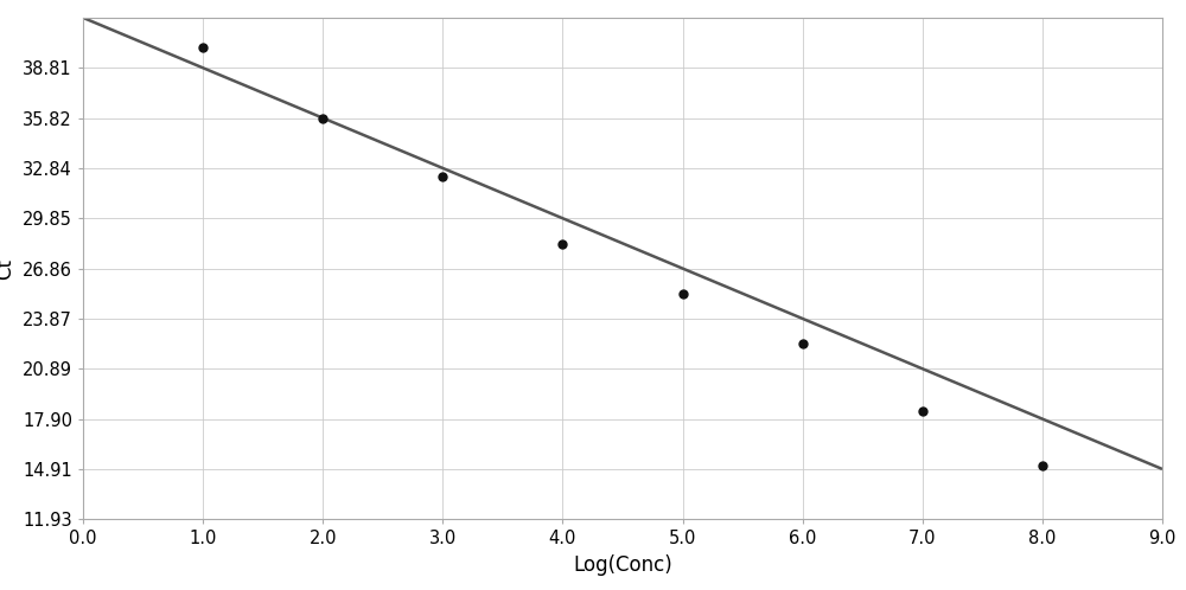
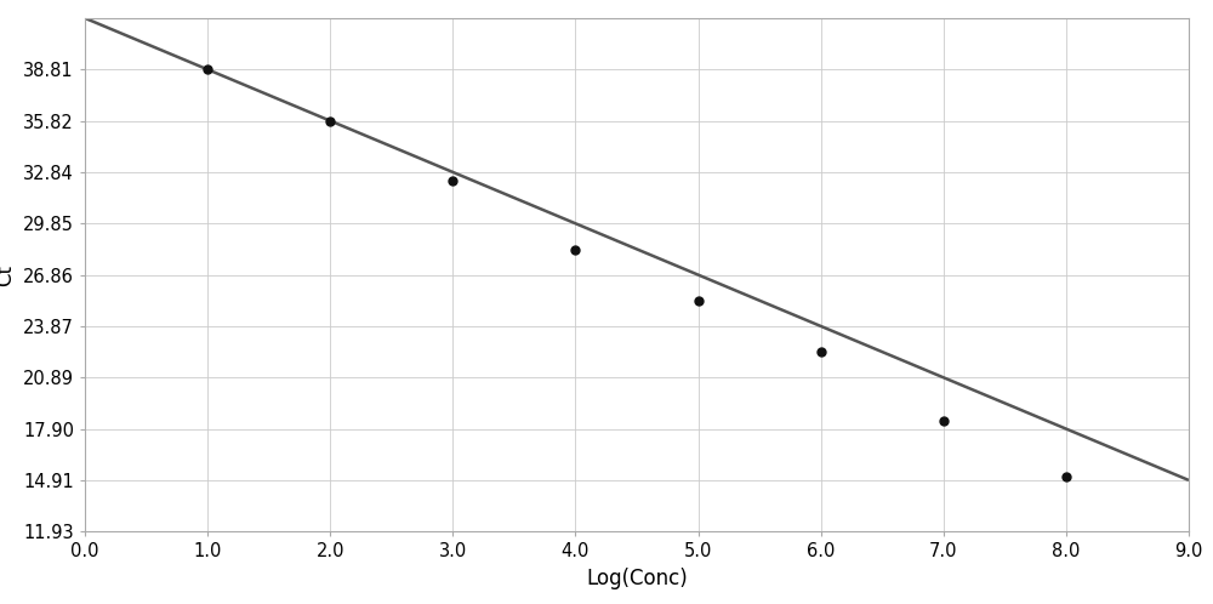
1.0: 40.0 -> 38.8
